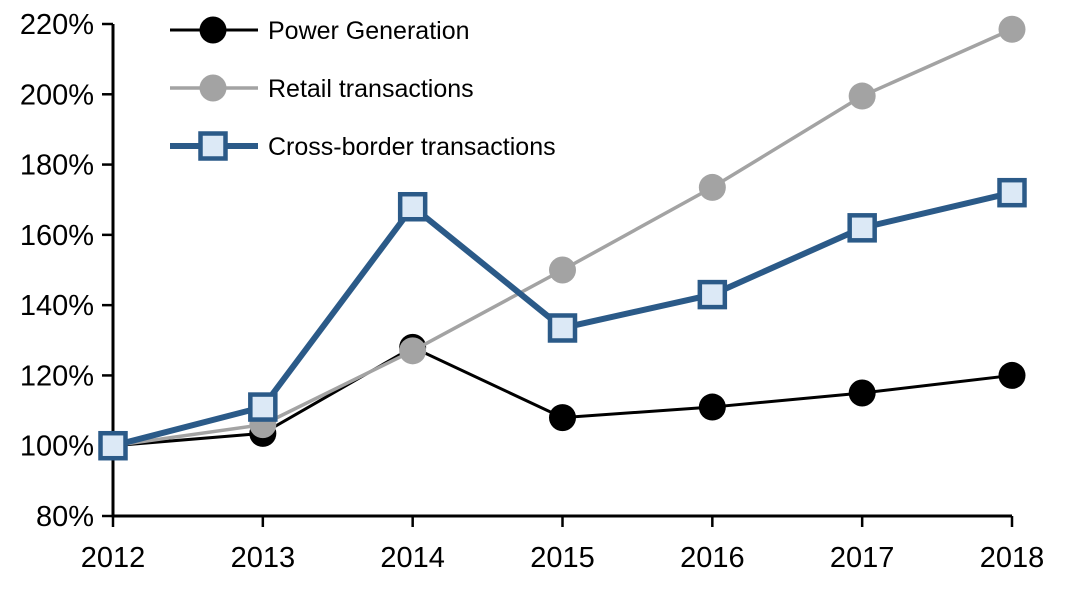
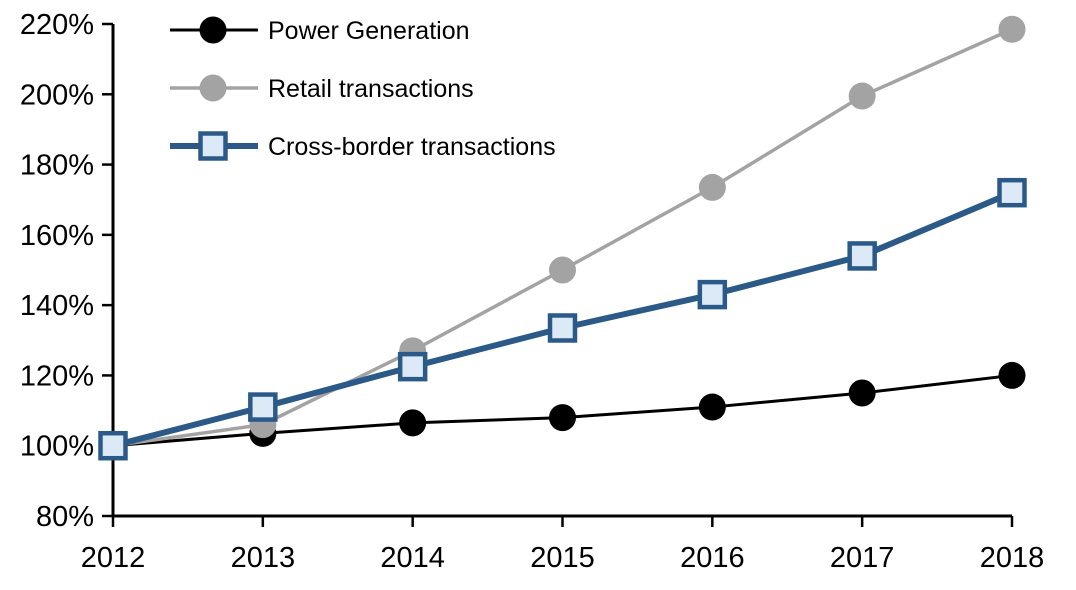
Power Generation/2014: 128% -> 106%
Cross-border transactions/2014: 168% -> 122%
Cross-border transactions/2017: 162% -> 154%
